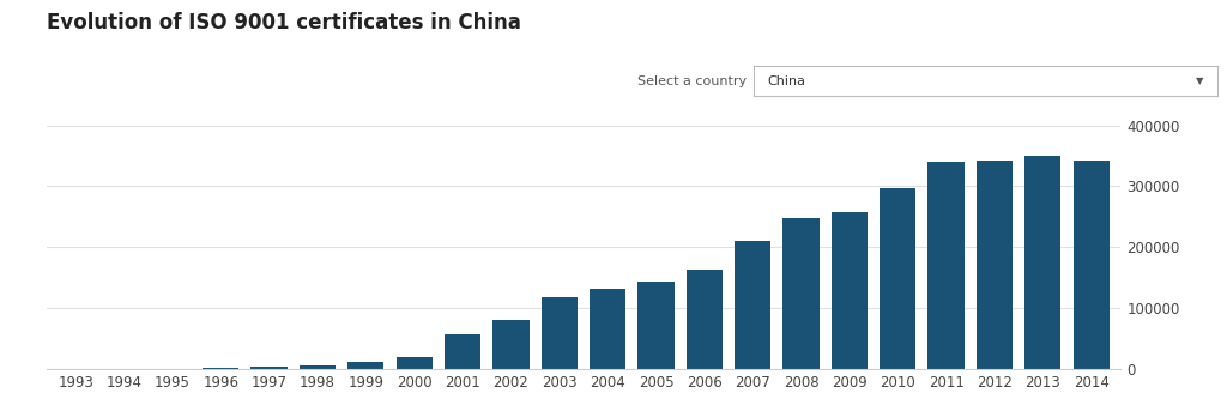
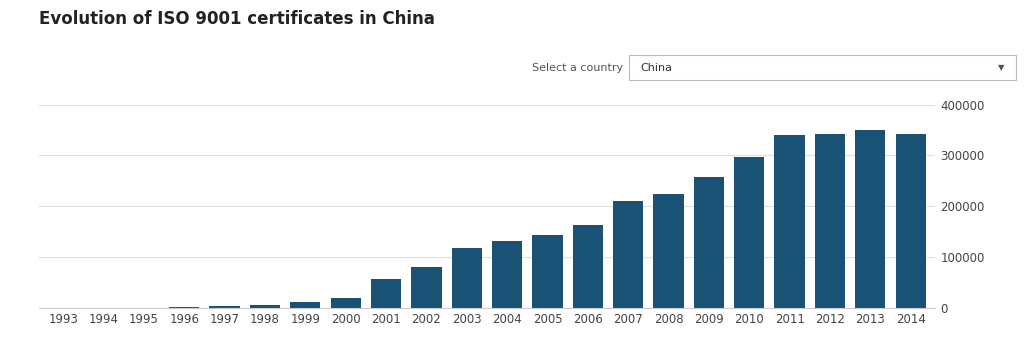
2008: 248000 -> 224000
